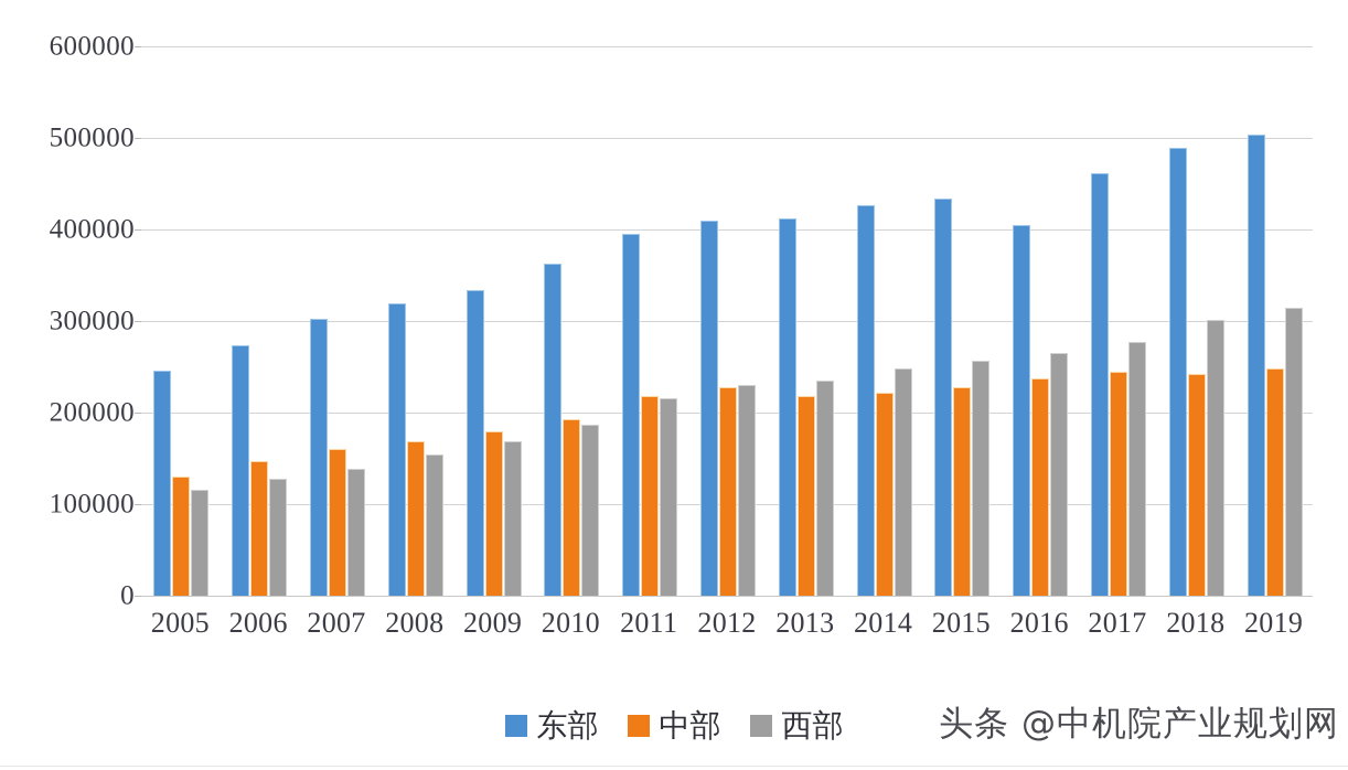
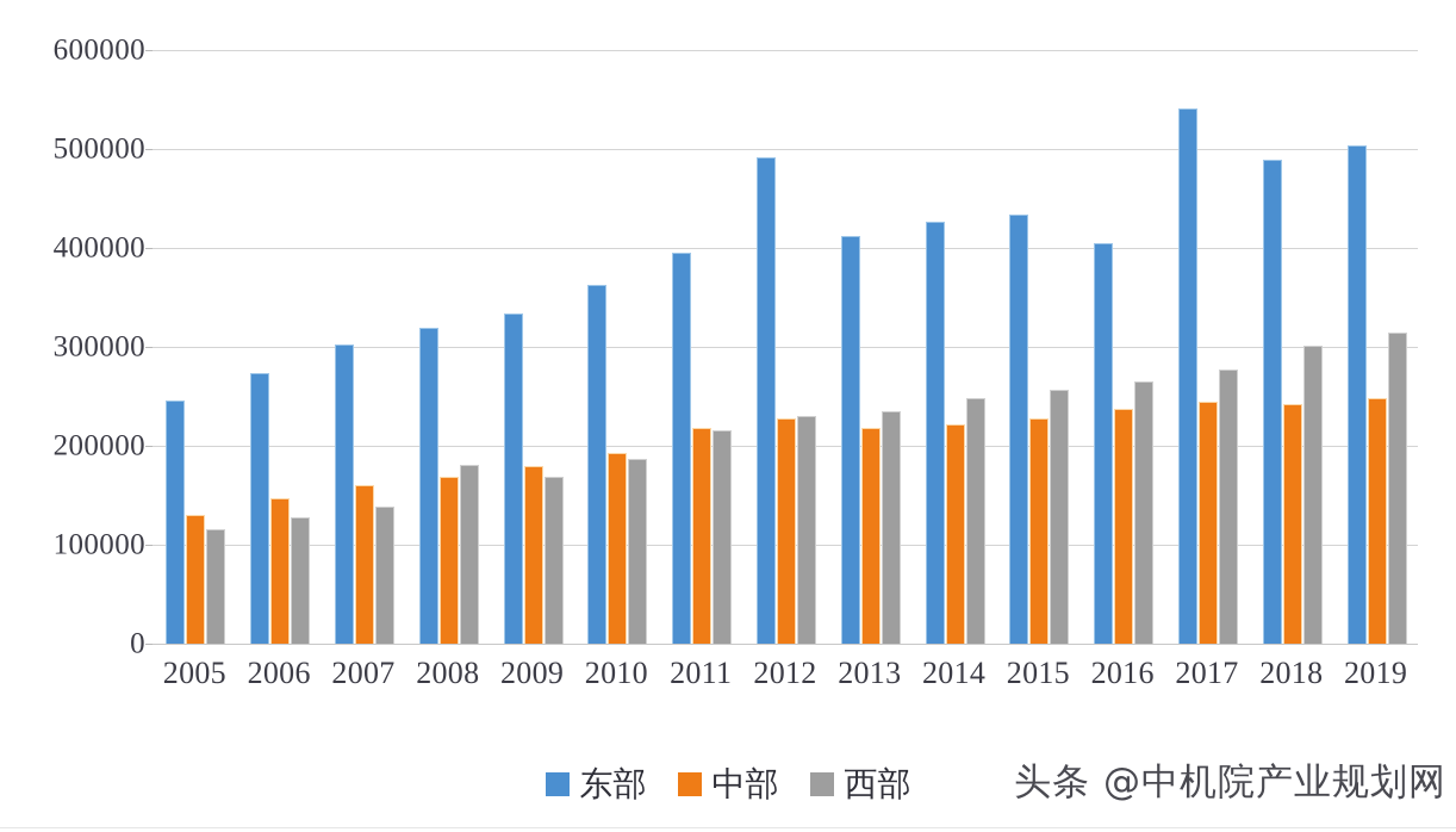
西部/2008: 150000 -> 180000
东部/2012: 410000 -> 490000
东部/2017: 460000 -> 540000
